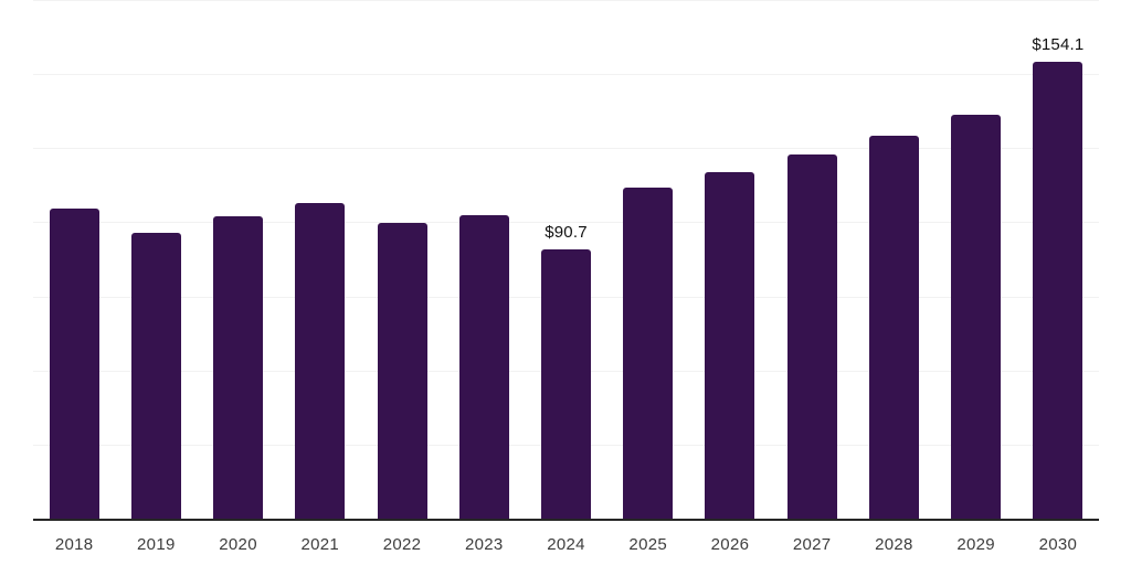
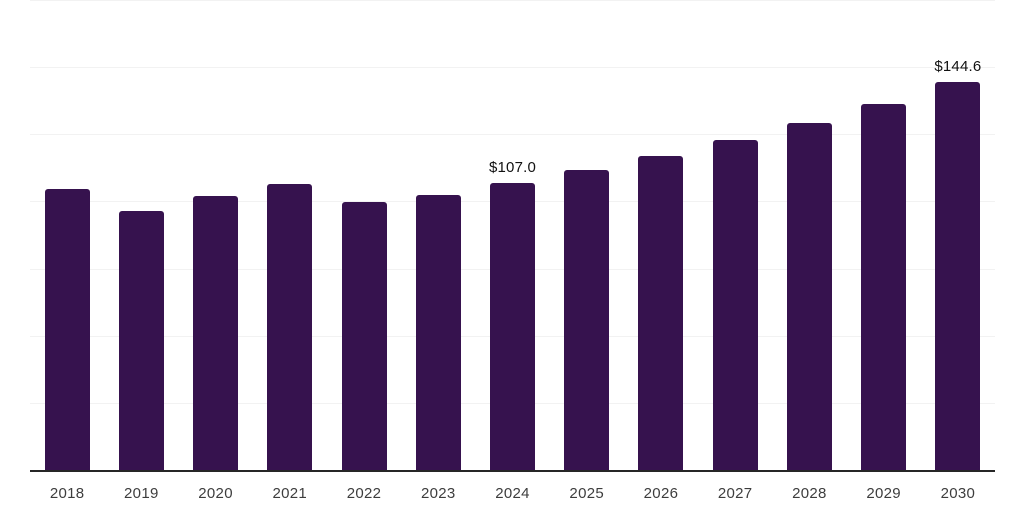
2024: $90.7 -> $107.0
2030: $154.1 -> $144.6
